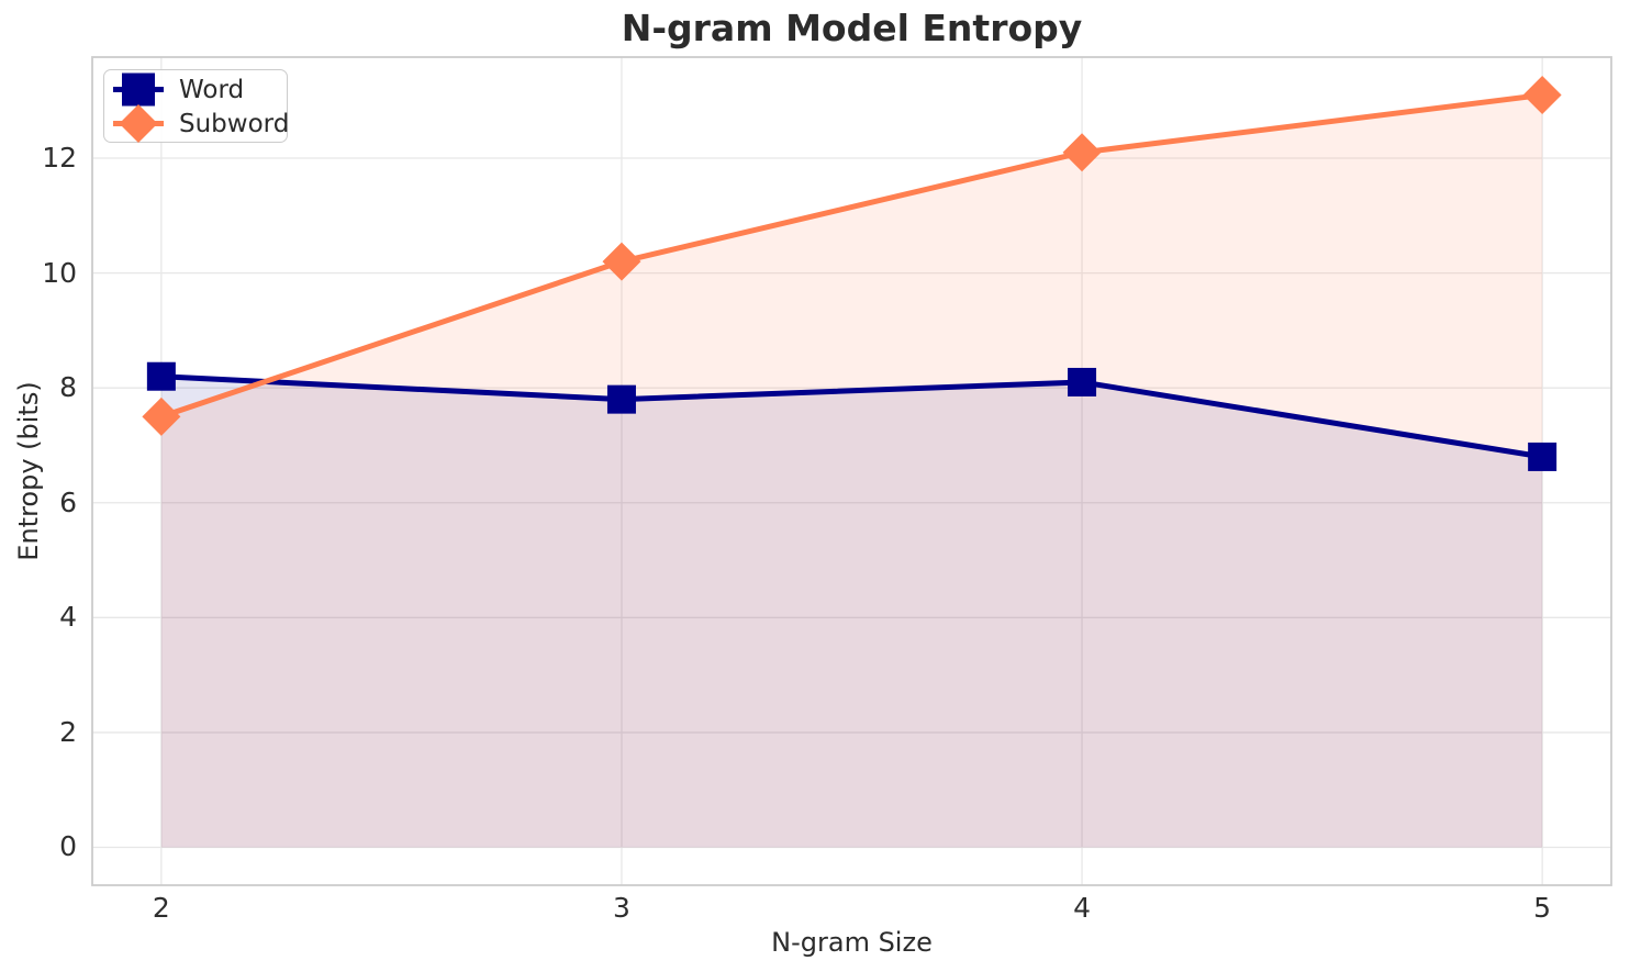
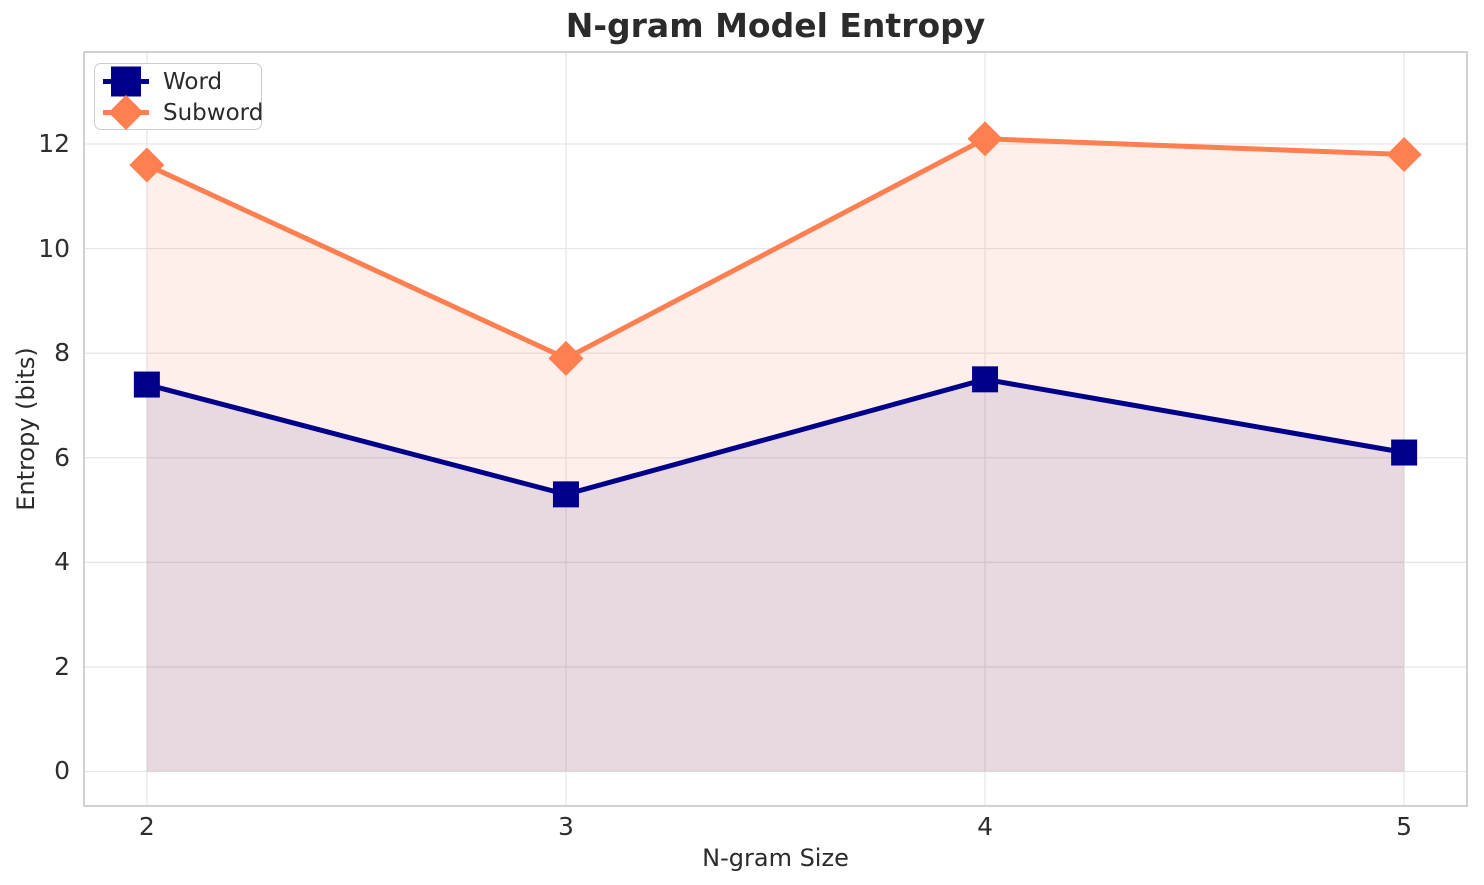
Word/2: 8.2 -> 7.4
Subword/2: 7.5 -> 11.6
Word/3: 7.8 -> 5.3
Subword/3: 10.2 -> 7.9
Word/4: 8.1 -> 7.5
Word/5: 6.8 -> 6.1
Subword/5: 13.1 -> 11.8
